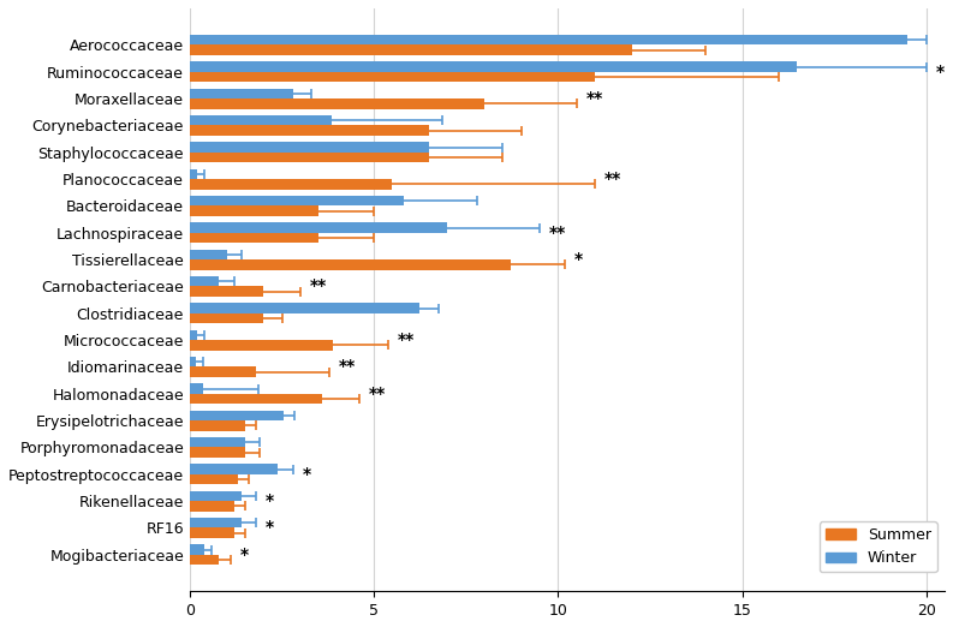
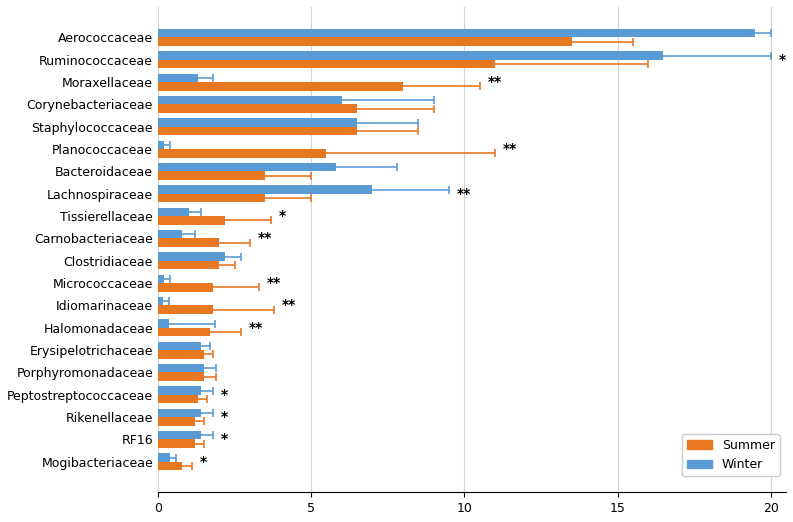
Summer/Aerococcaceae: 12.0 -> 13.5
Winter/Moraxellaceae: 2.80 -> 1.30
Winter/Corynebacteriaceae: 3.85 -> 6.00
Summer/Tissierellaceae: 8.7 -> 2.2
Winter/Clostridiaceae: 6.25 -> 2.20
Summer/Micrococcaceae: 3.9 -> 1.8
Summer/Halomonadaceae: 3.6 -> 1.7
Winter/Erysipelotrichaceae: 2.55 -> 1.40
Winter/Peptostreptococcaceae: 2.40 -> 1.40
